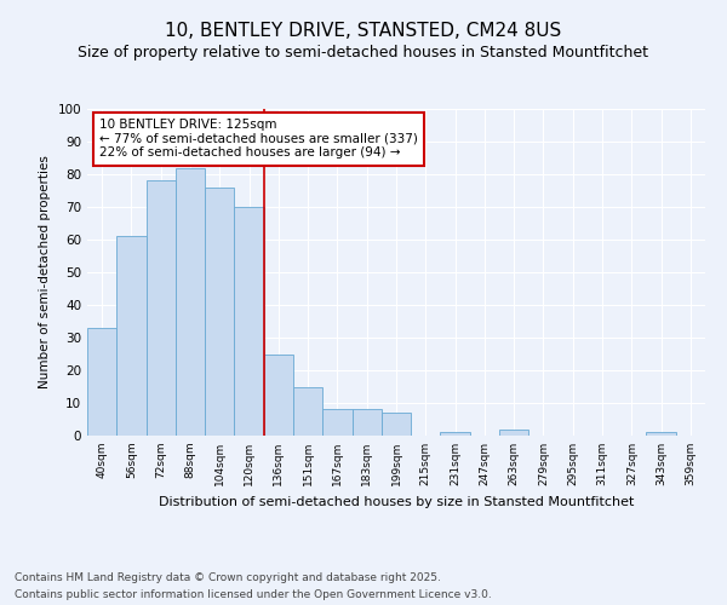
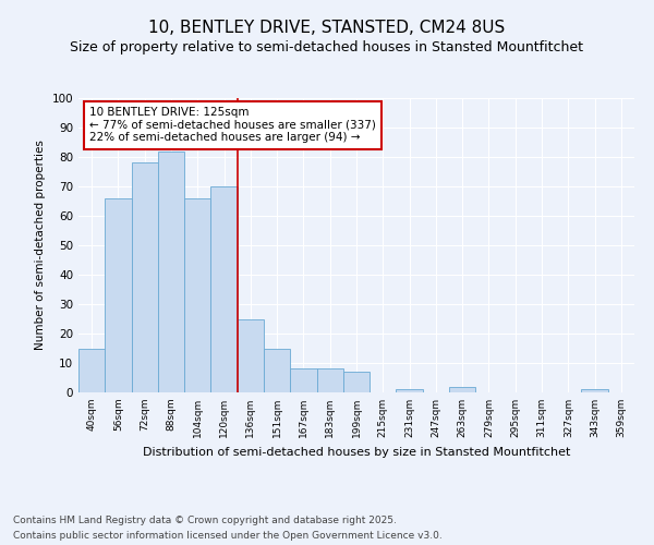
40sqm: 33 -> 15
56sqm: 61 -> 66
104sqm: 76 -> 66
